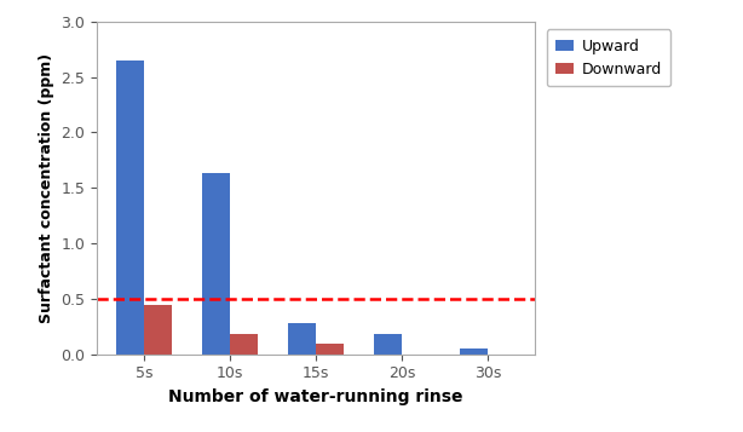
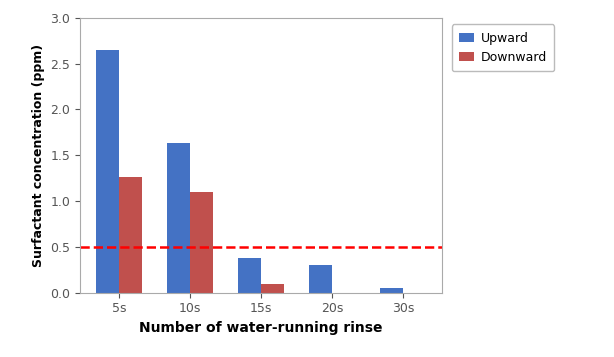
Downward/5s: 0.45 -> 1.26
Downward/10s: 0.18 -> 1.10
Upward/15s: 0.28 -> 0.38
Upward/20s: 0.18 -> 0.30
